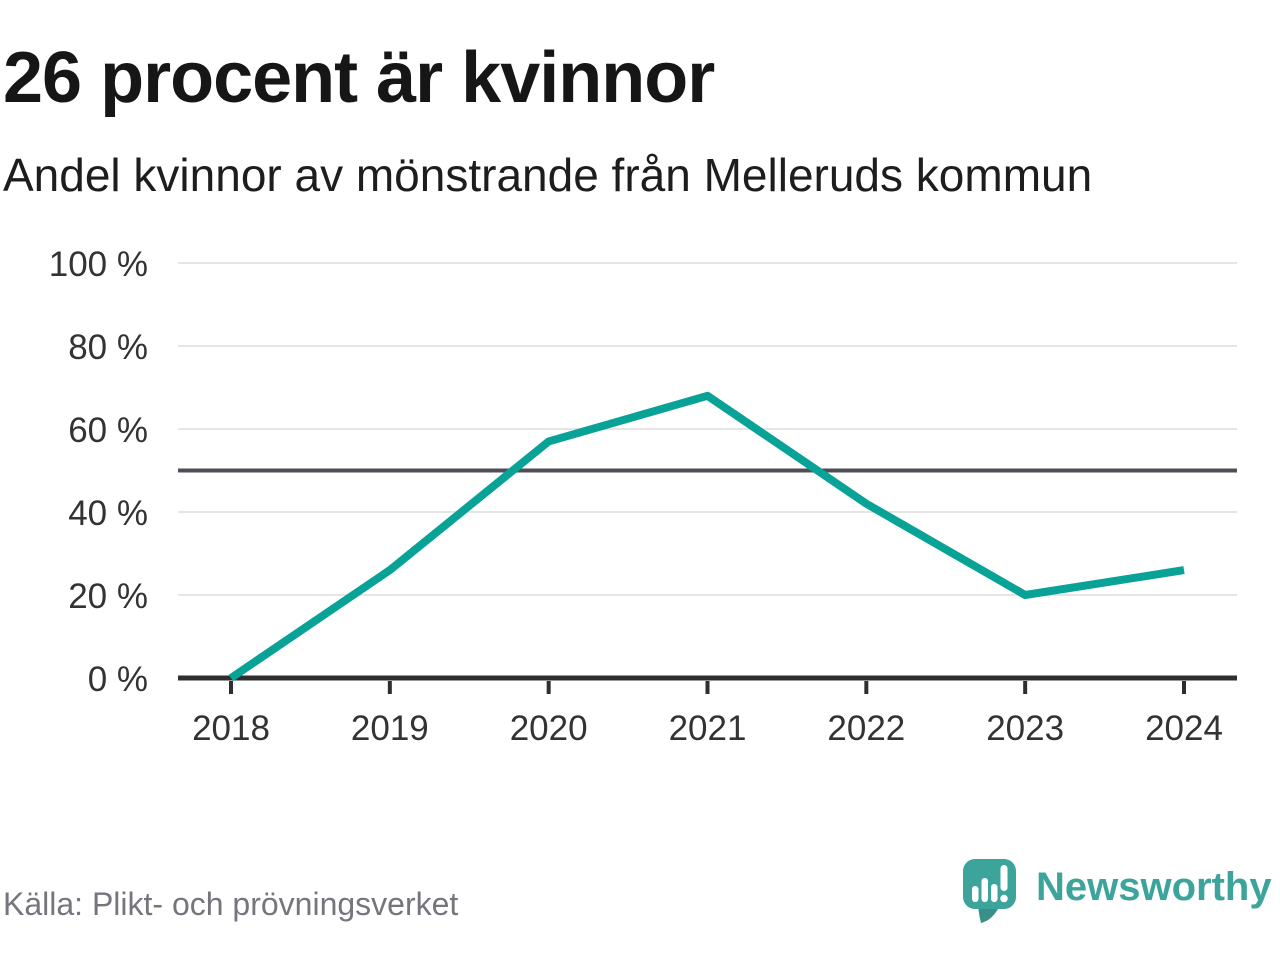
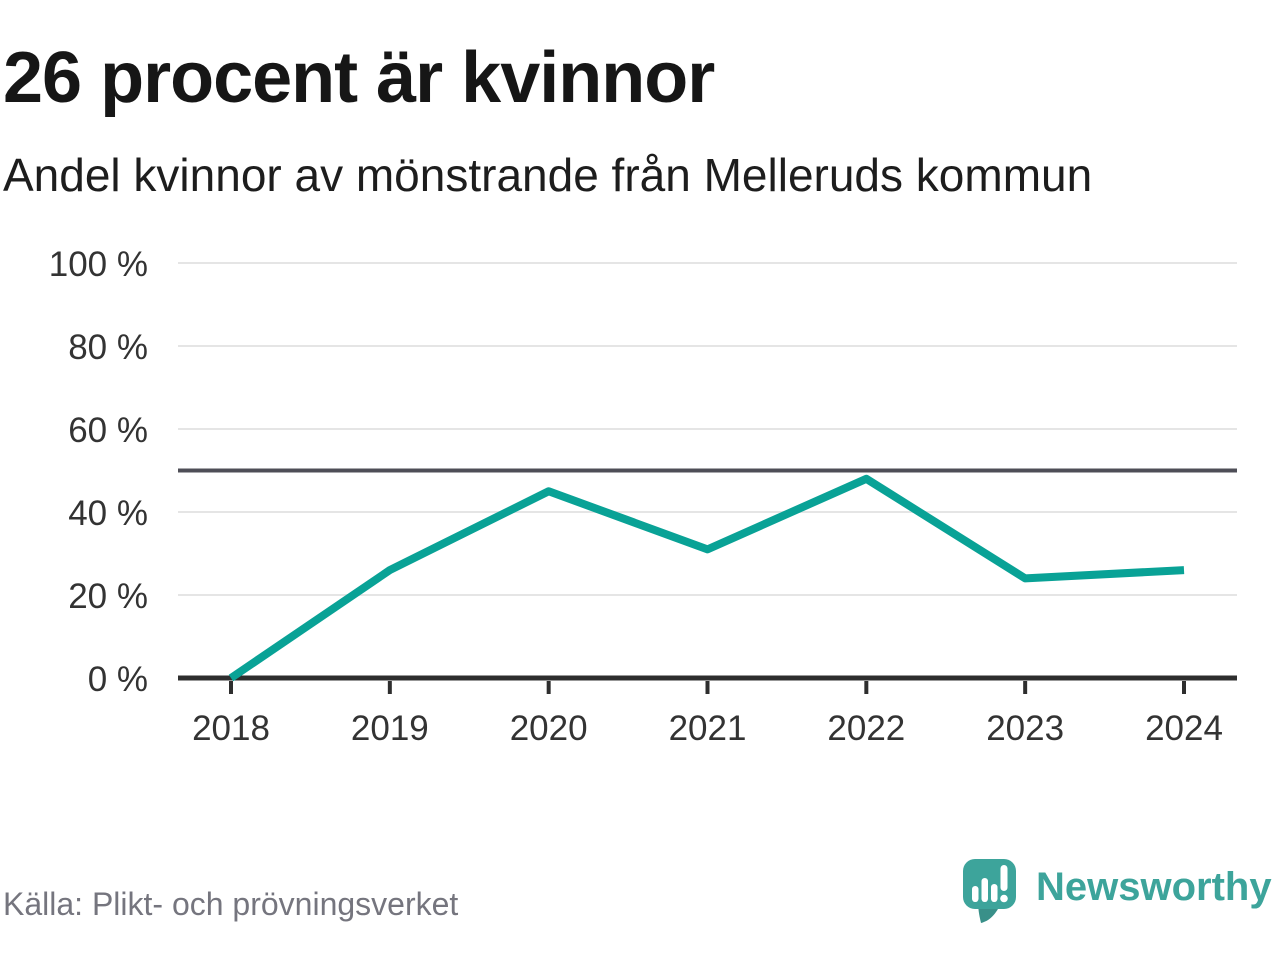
2020: 57% -> 45%
2021: 68% -> 31%
2022: 42% -> 48%
2023: 20% -> 24%
